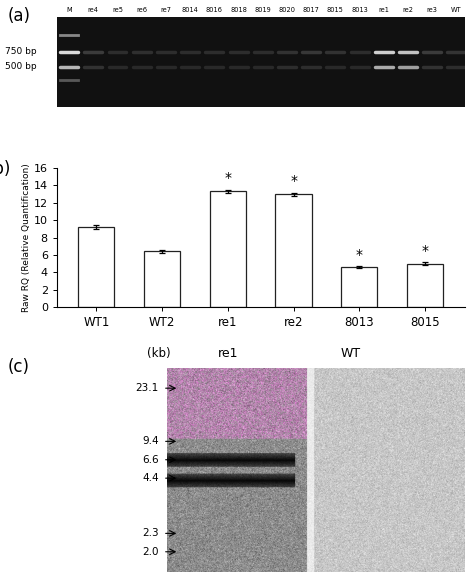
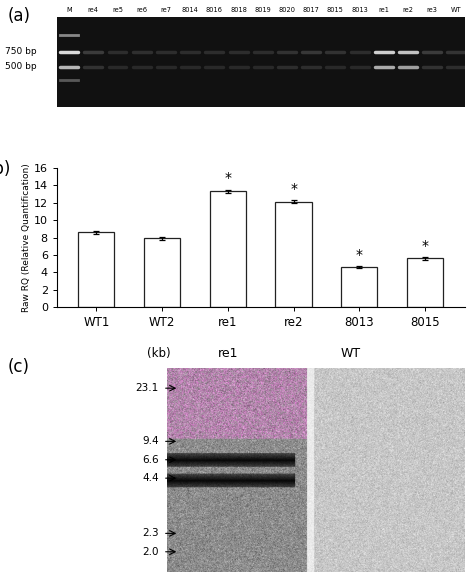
WT1: 9.2 -> 8.6
WT2: 6.4 -> 7.9
re2: 13.0 -> 12.1
8015: 5.0 -> 5.6
